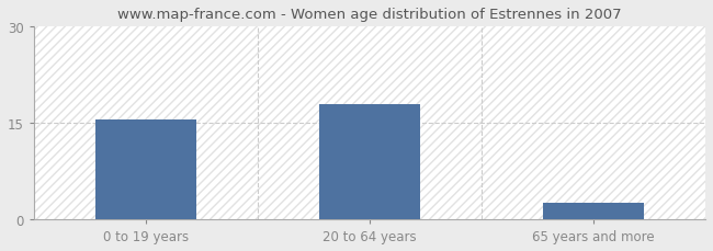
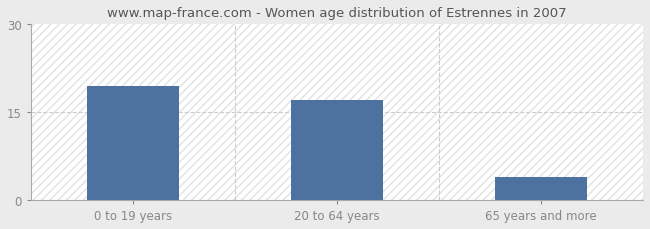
0 to 19 years: 15.5 -> 19.4
20 to 64 years: 18.0 -> 17.0
65 years and more: 2.5 -> 4.0
